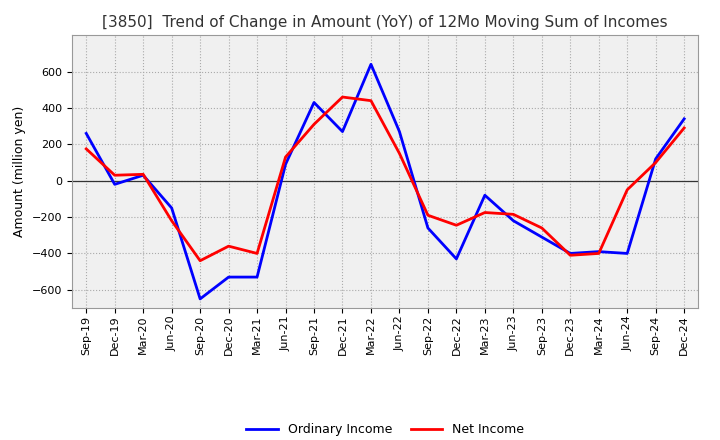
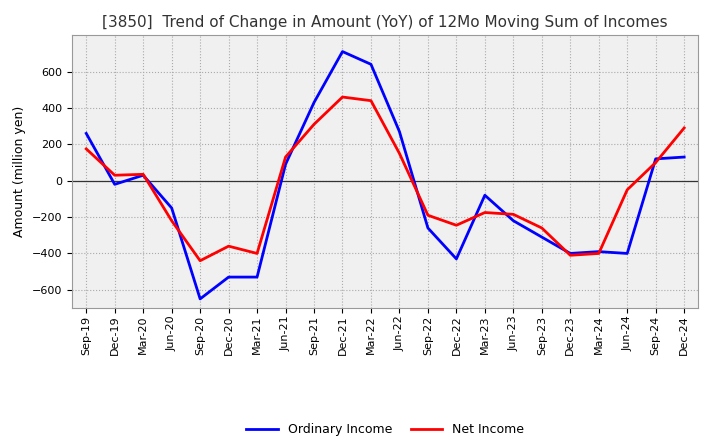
Ordinary Income/Dec-21: 270 -> 710
Ordinary Income/Dec-24: 340 -> 130
